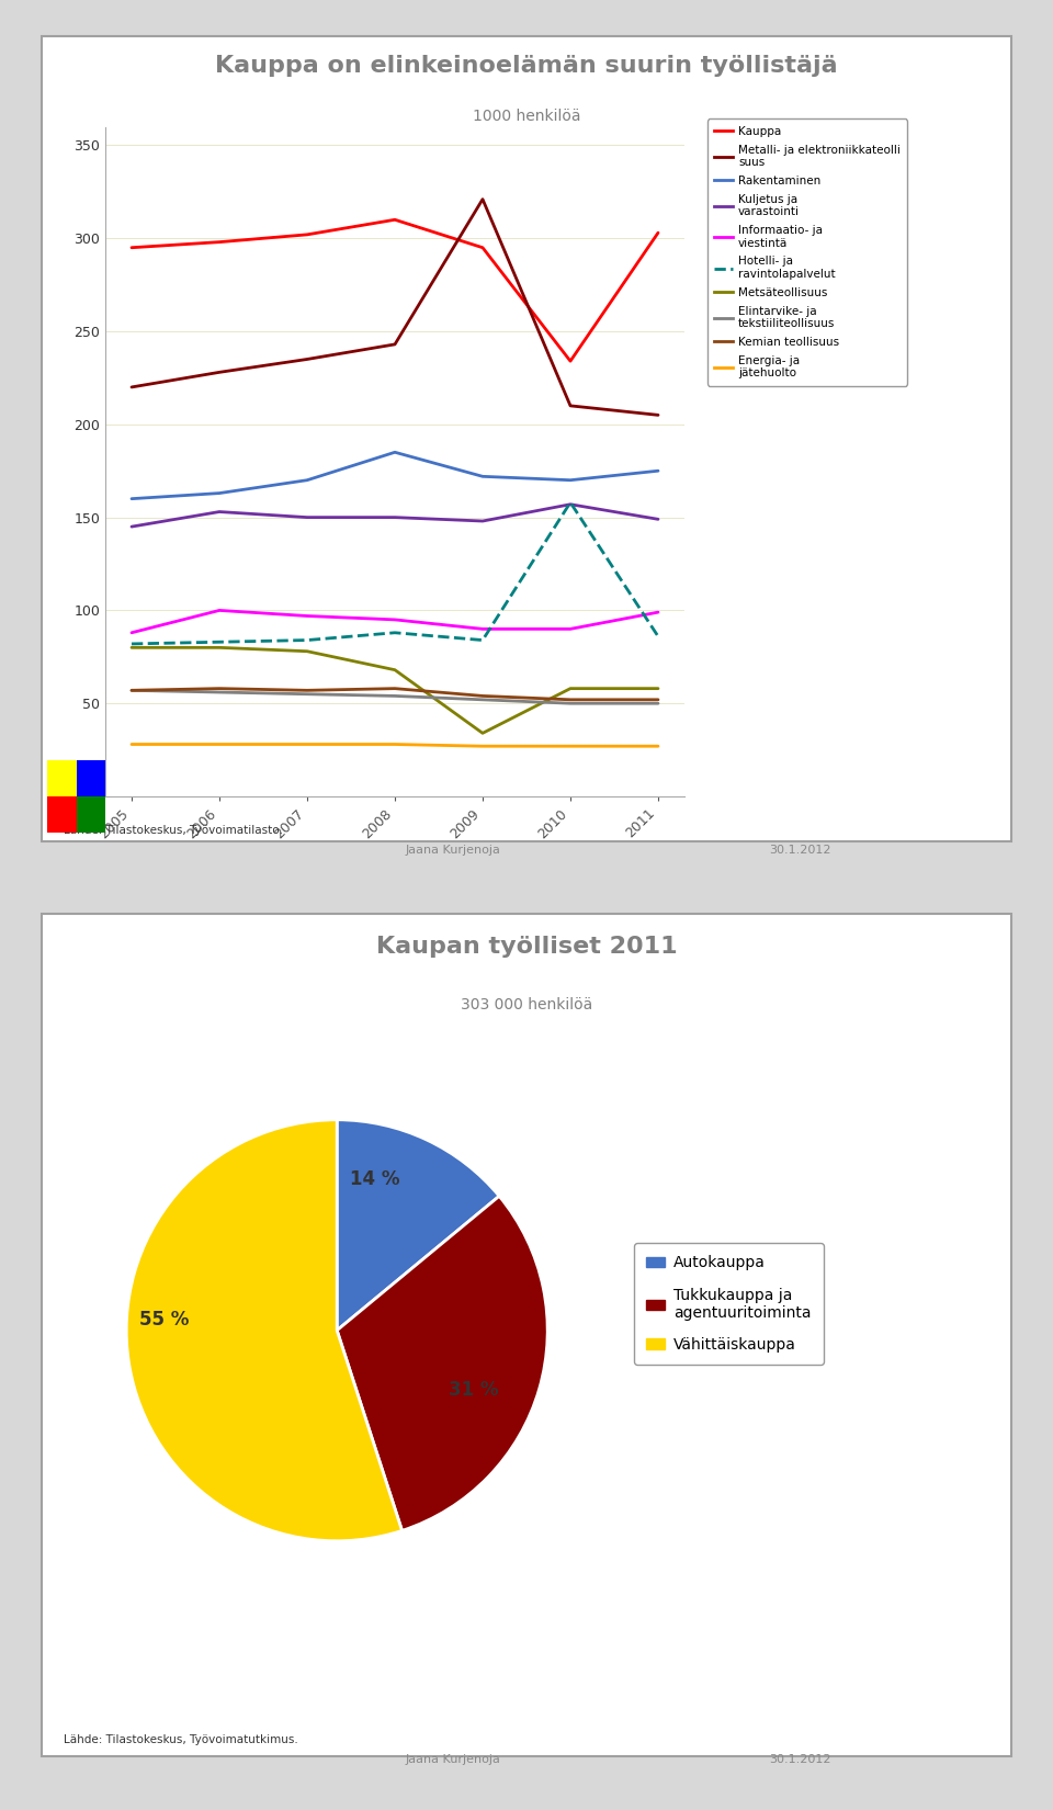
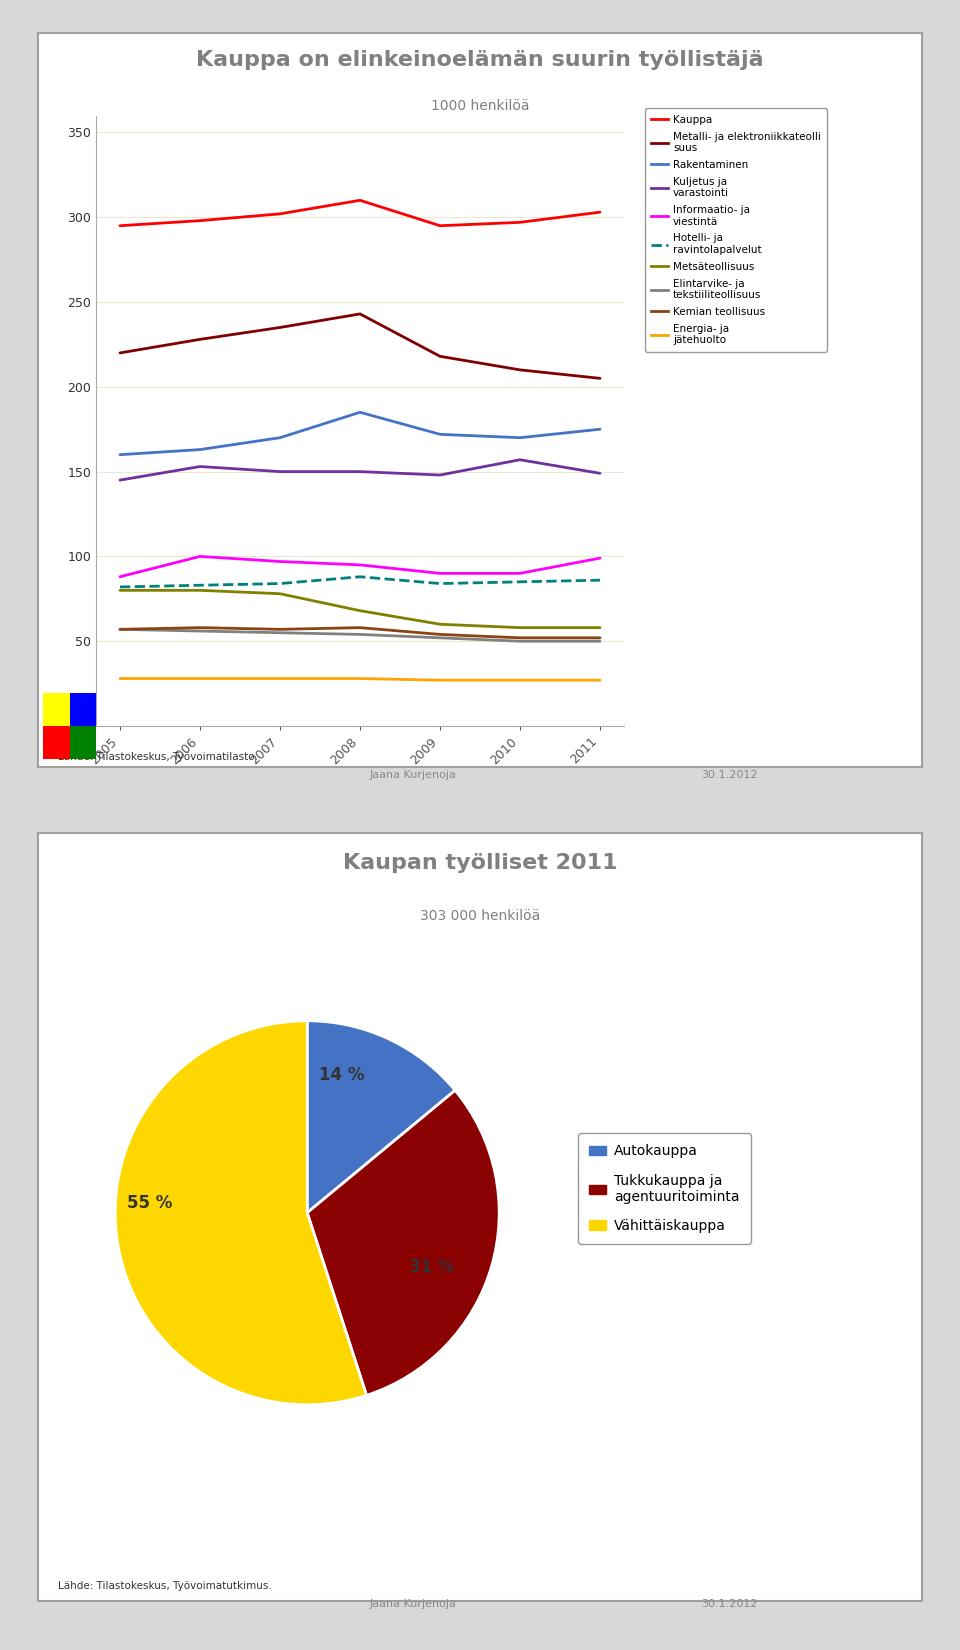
Metalli- ja elektroniikkateolli suus/2009: 321 -> 218
Metsäteollisuus/2009: 34 -> 60
Kauppa/2010: 234 -> 297
Hotelli- ja ravintolapalvelut/2010: 158 -> 85
